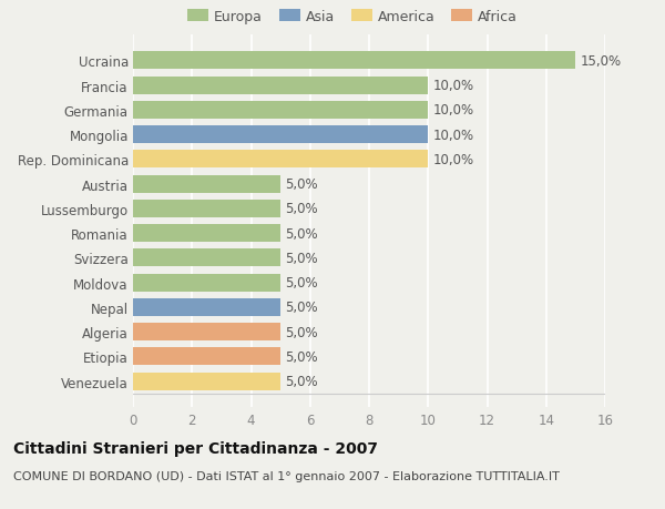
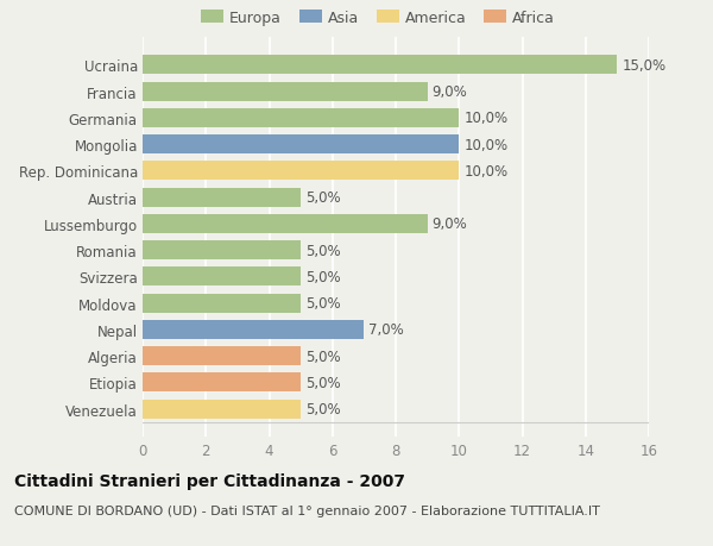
Francia: 10,0% -> 9,0%
Lussemburgo: 5,0% -> 9,0%
Nepal: 5,0% -> 7,0%
